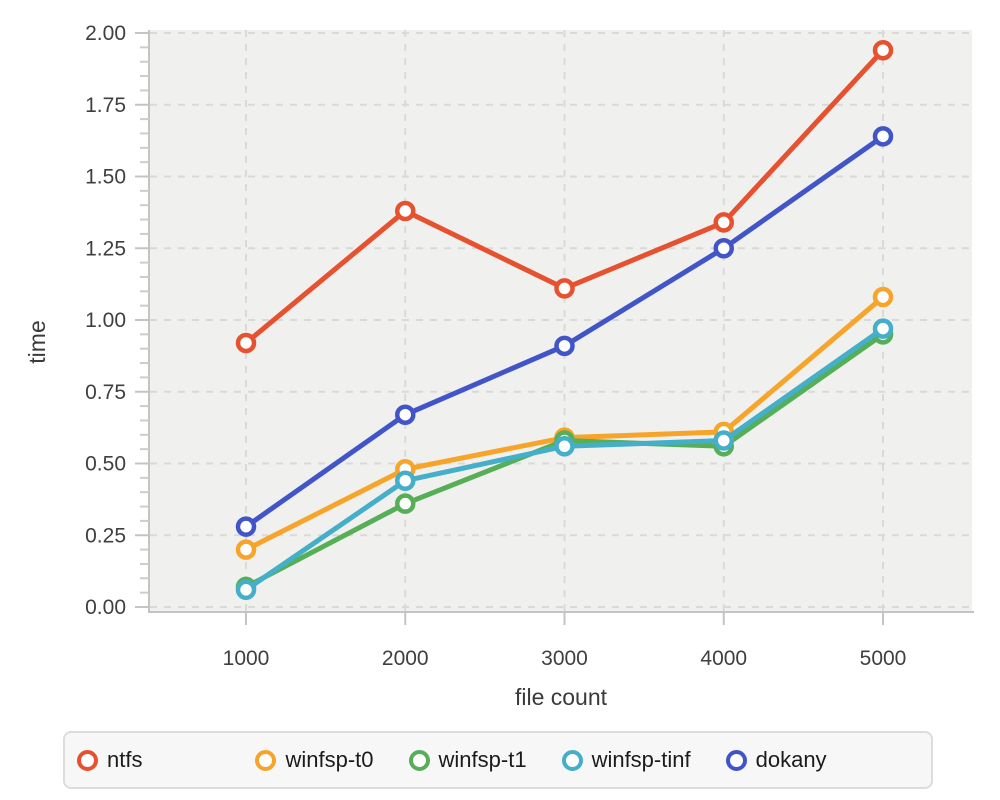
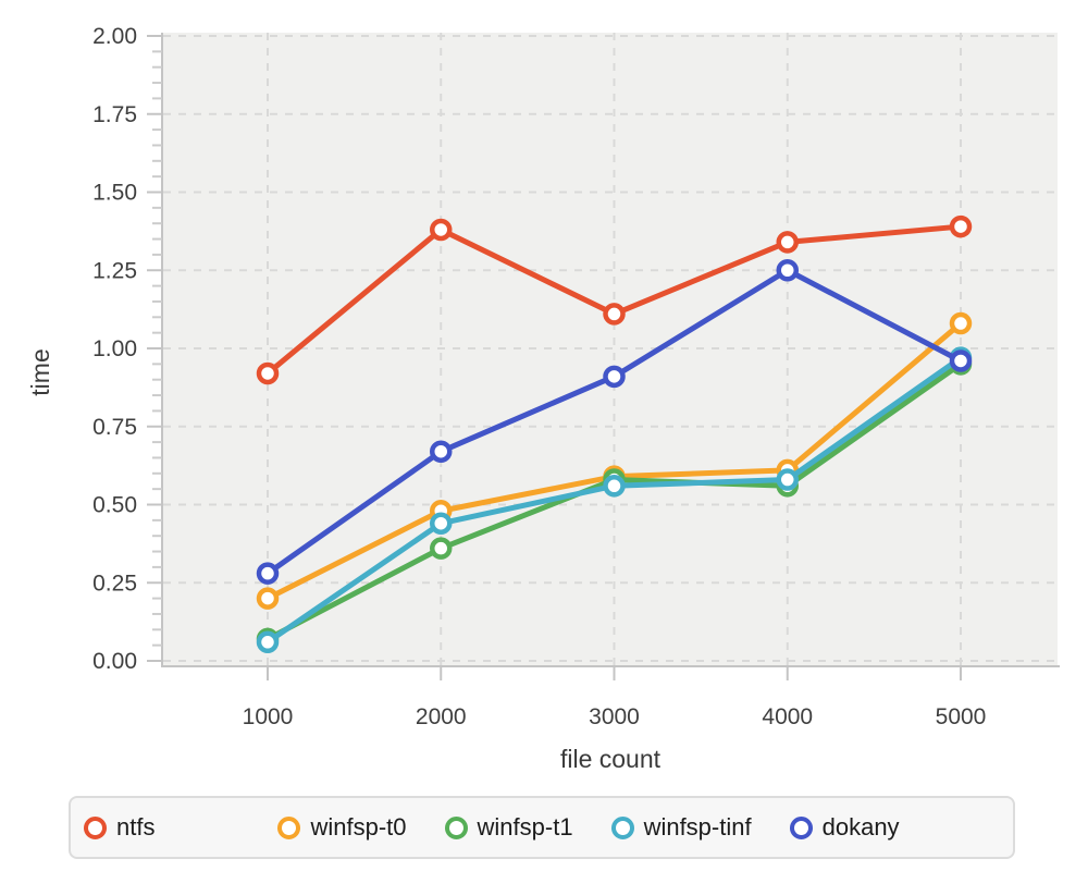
ntfs/5000: 1.94 -> 1.39
dokany/5000: 1.64 -> 0.96
